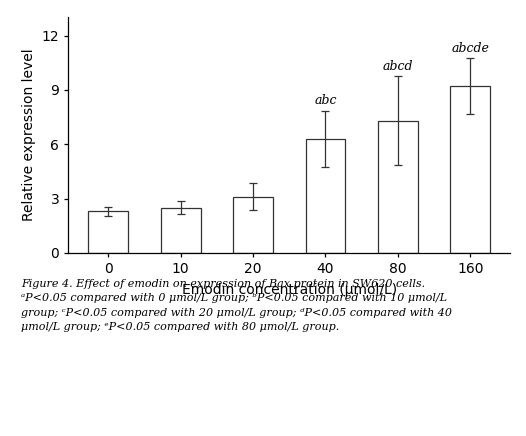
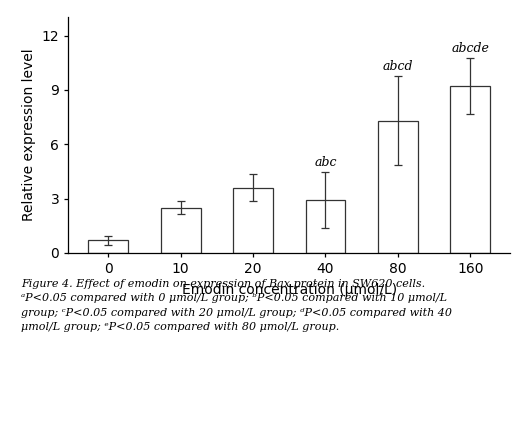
0: 2.3 -> 0.7
20: 3.1 -> 3.6
40: 6.3 -> 2.9
